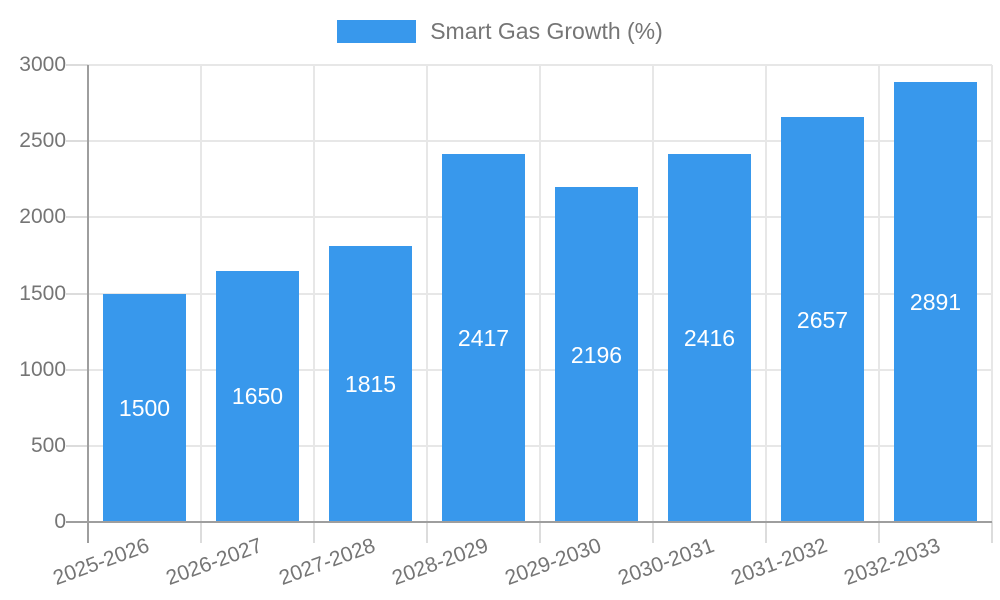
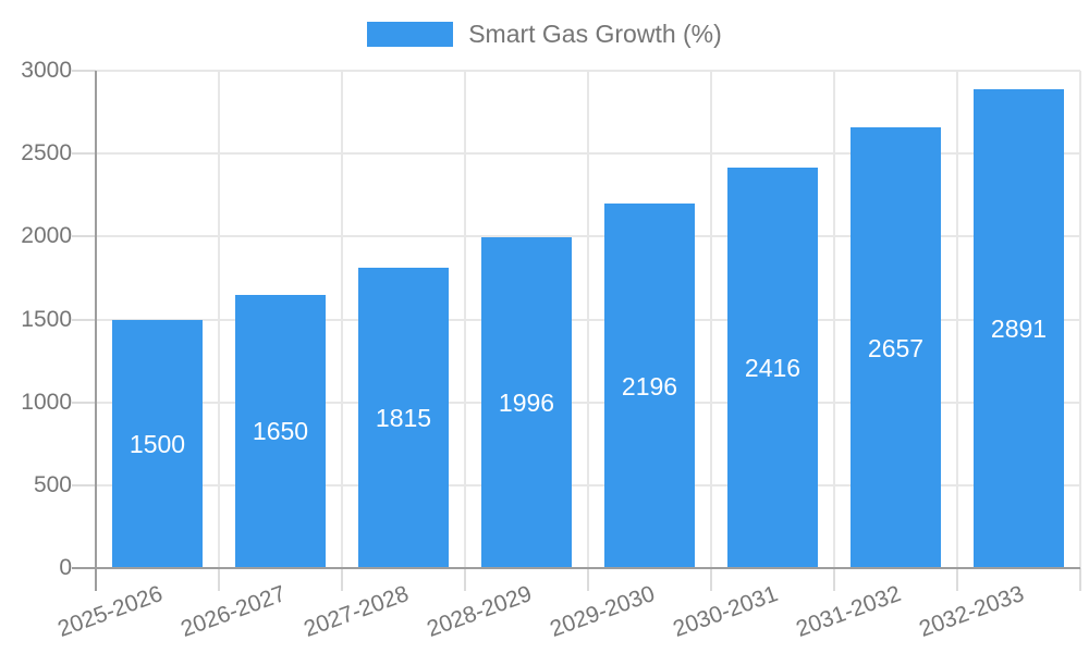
2028-2029: 2417 -> 1996
